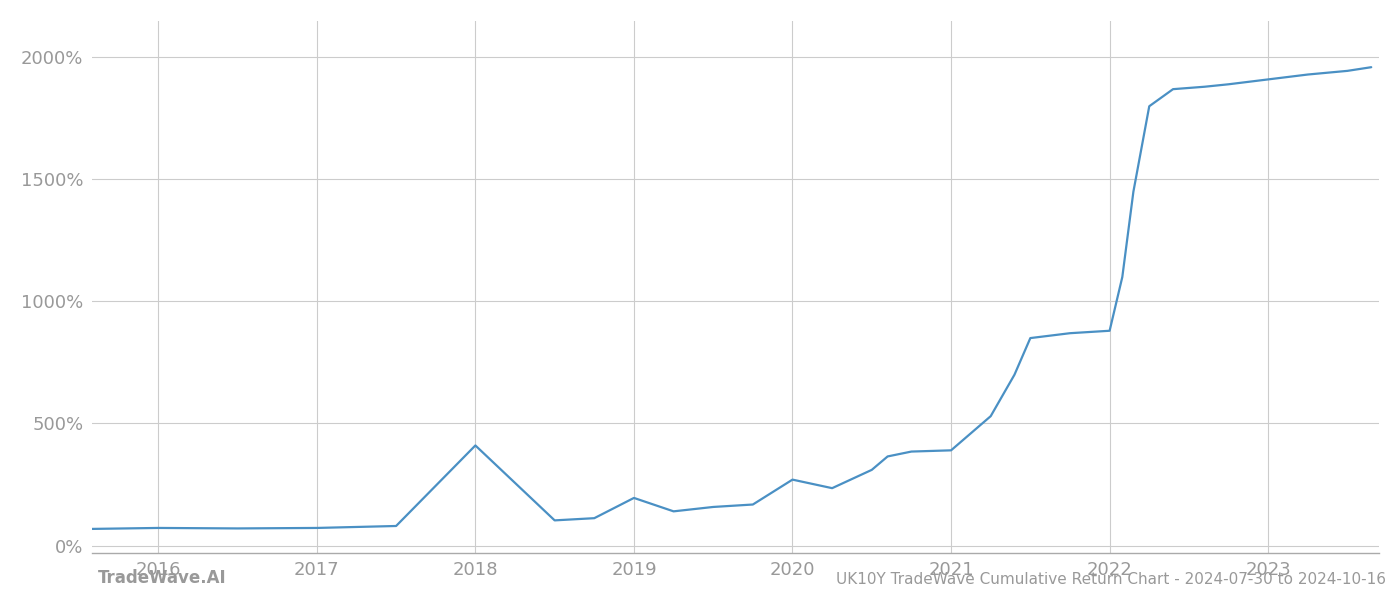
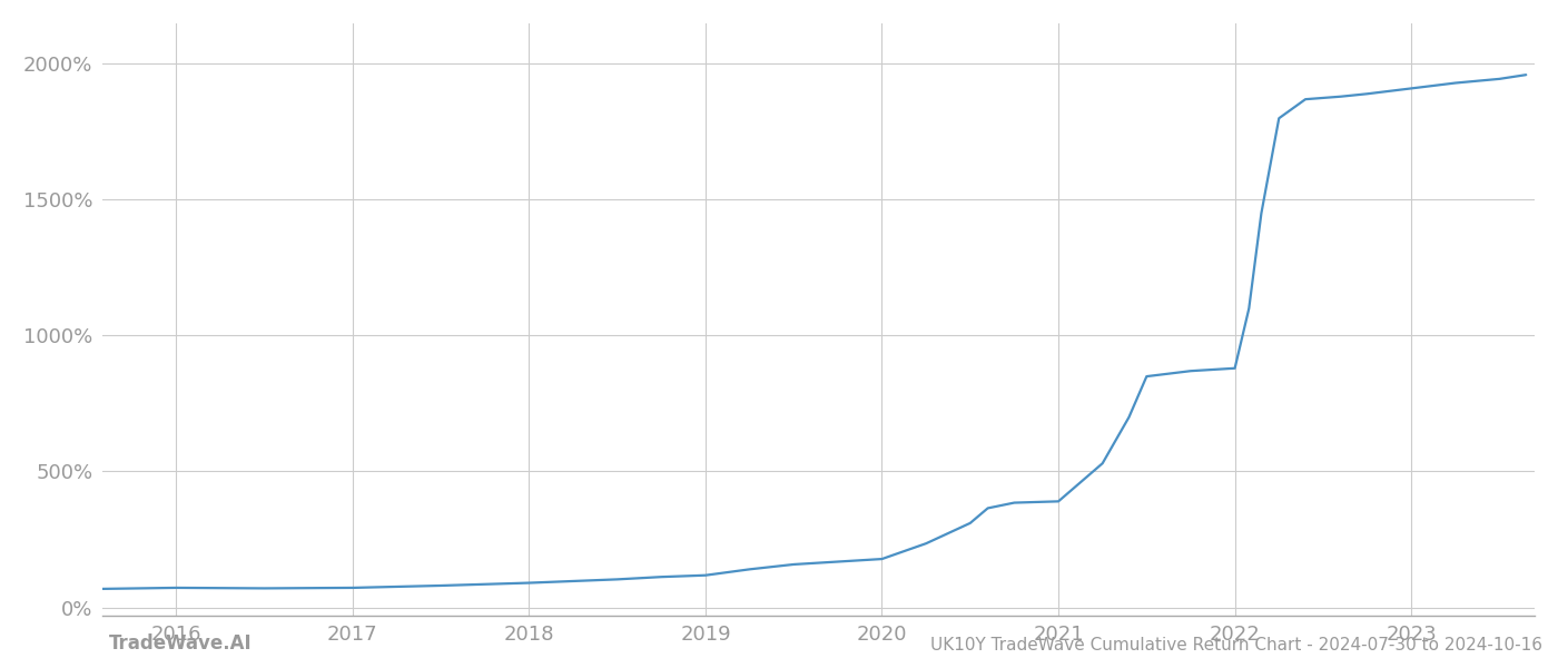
2018: 410% -> 90%
2019: 195% -> 118%
2020: 270% -> 178%
